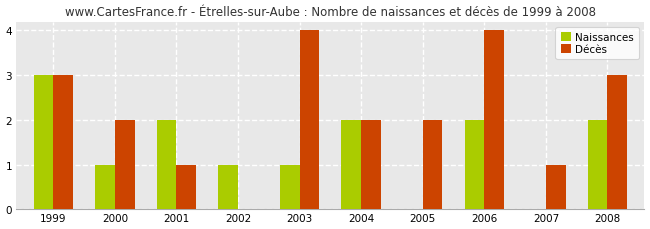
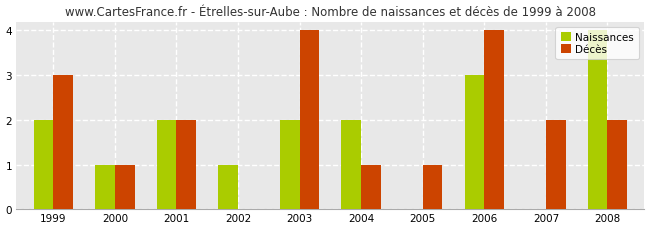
Naissances/1999: 3 -> 2
Décès/2000: 2 -> 1
Décès/2001: 1 -> 2
Naissances/2003: 1 -> 2
Décès/2004: 2 -> 1
Décès/2005: 2 -> 1
Naissances/2006: 2 -> 3
Décès/2007: 1 -> 2
Naissances/2008: 2 -> 4
Décès/2008: 3 -> 2
